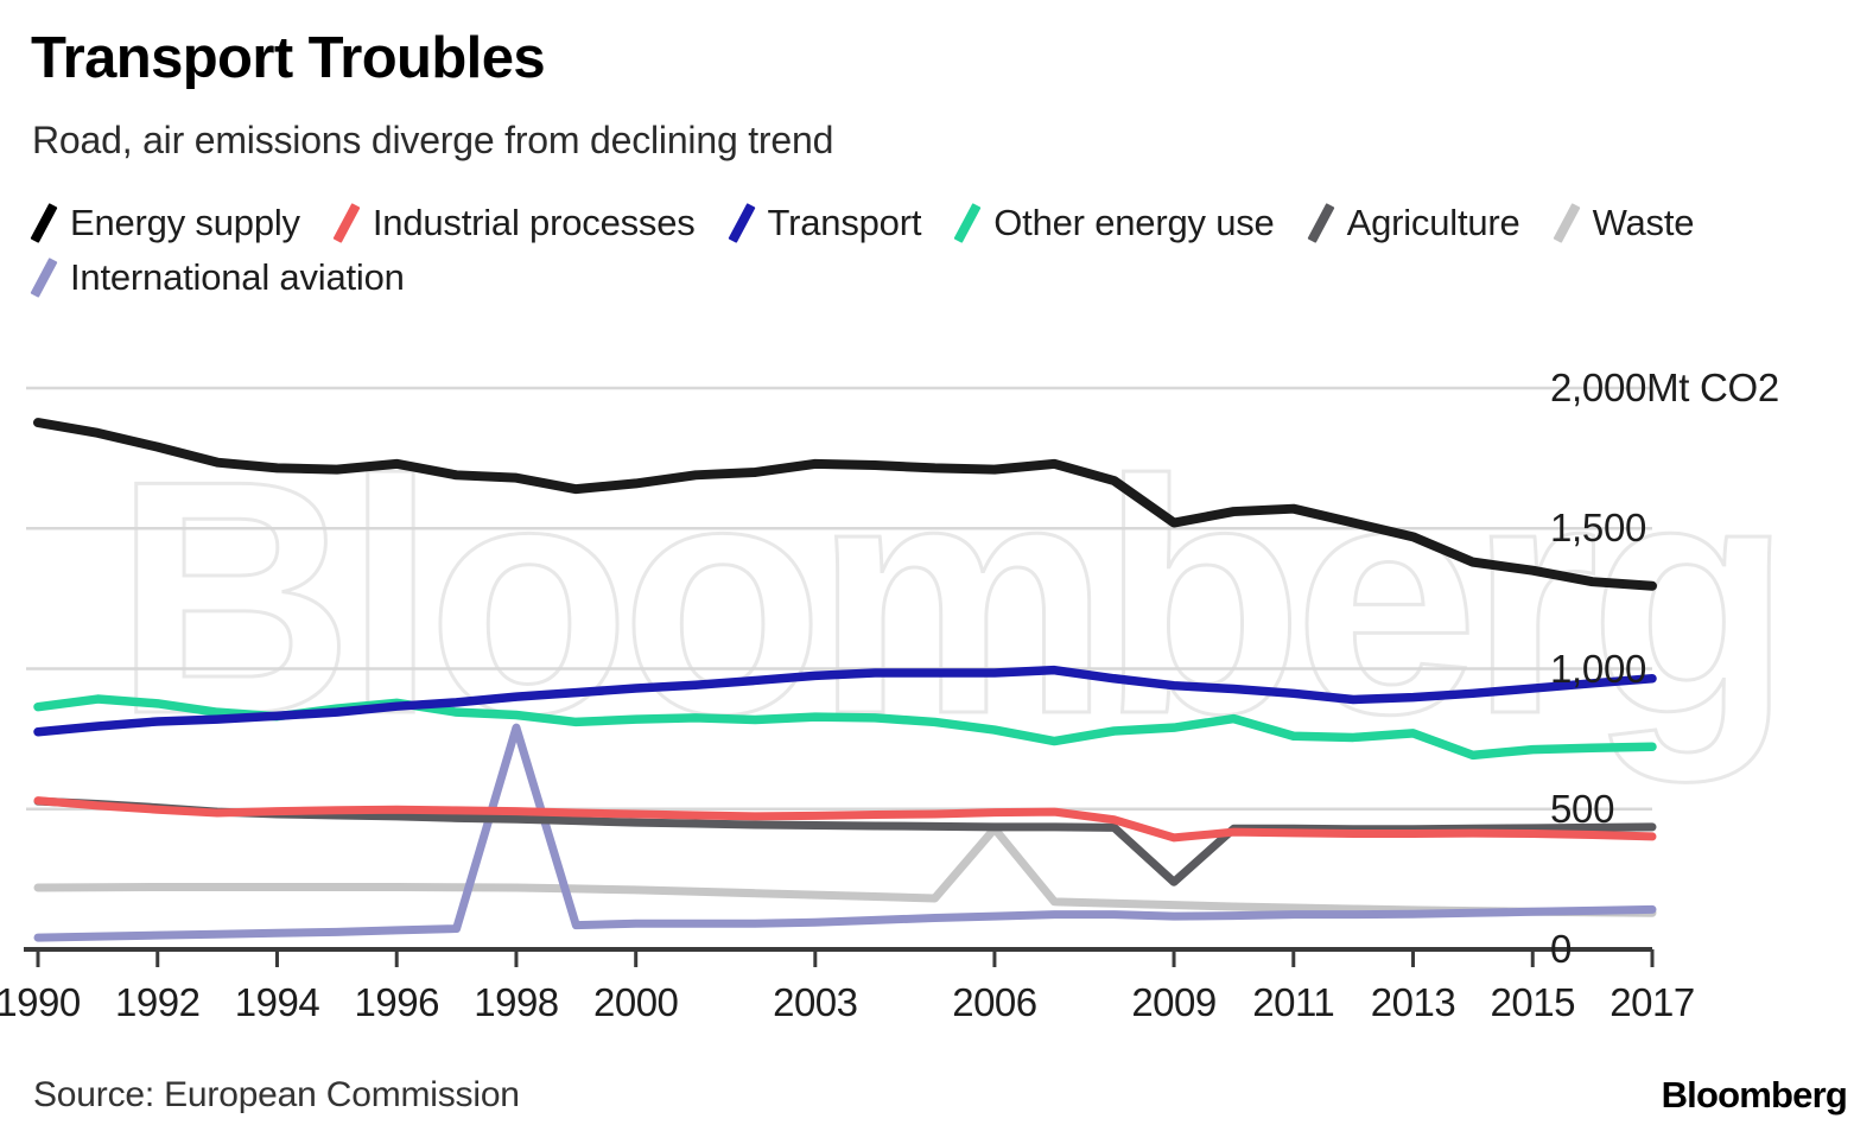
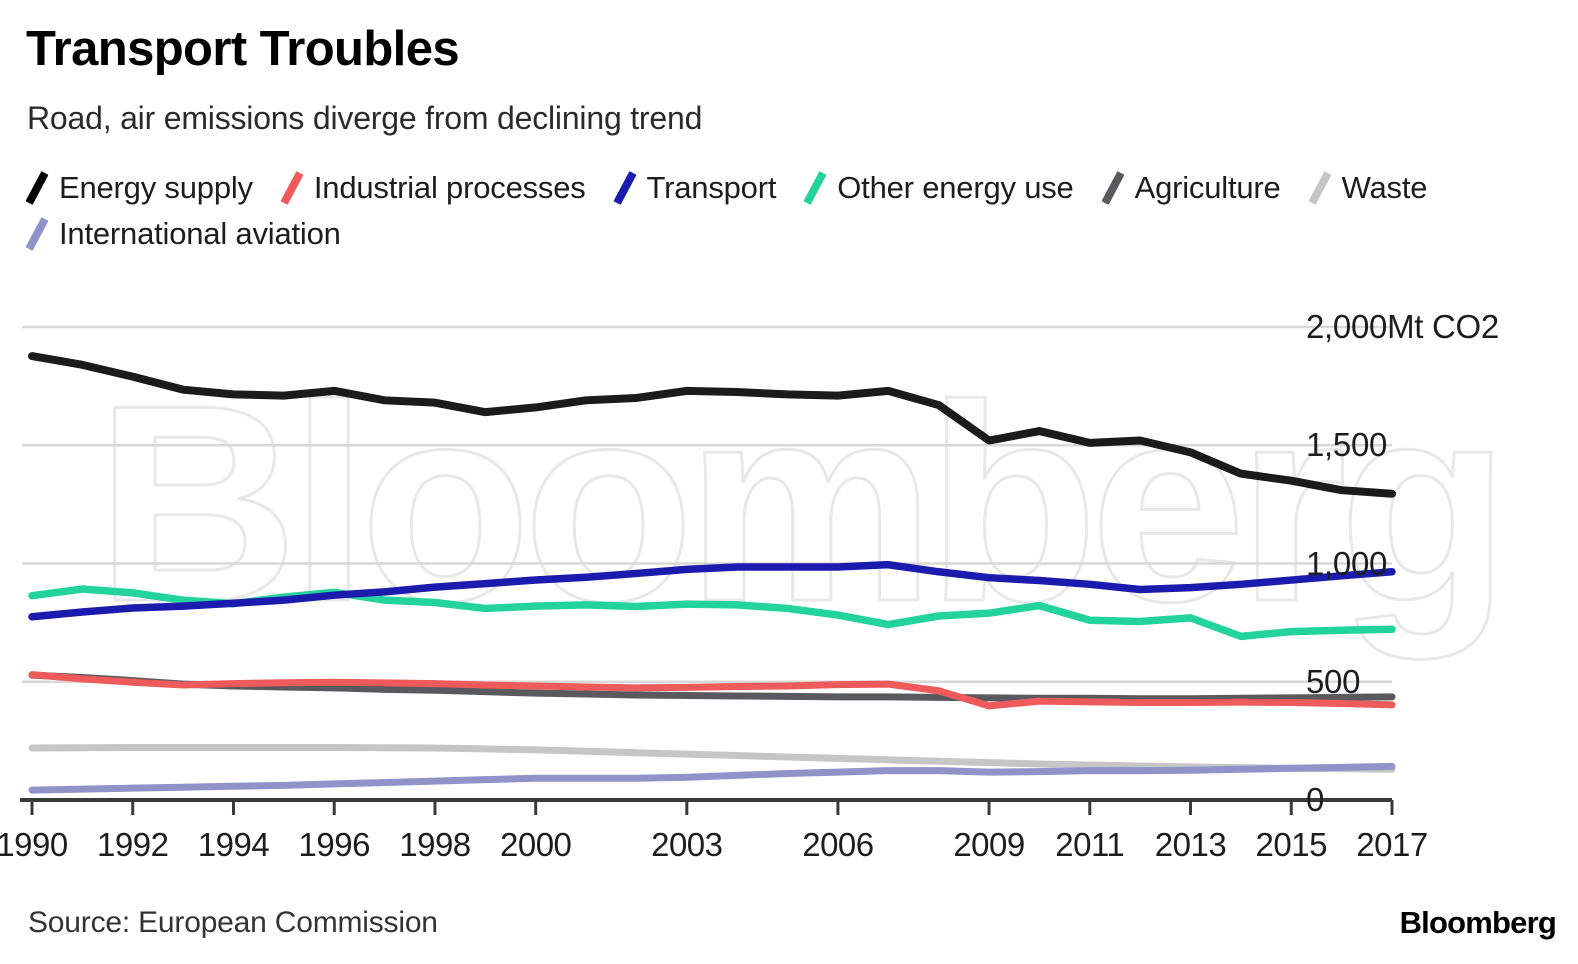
International aviation/1998: 790 -> 80
Waste/2006: 430 -> 180
Agriculture/2009: 240 -> 430
Energy supply/2011: 1570 -> 1510
